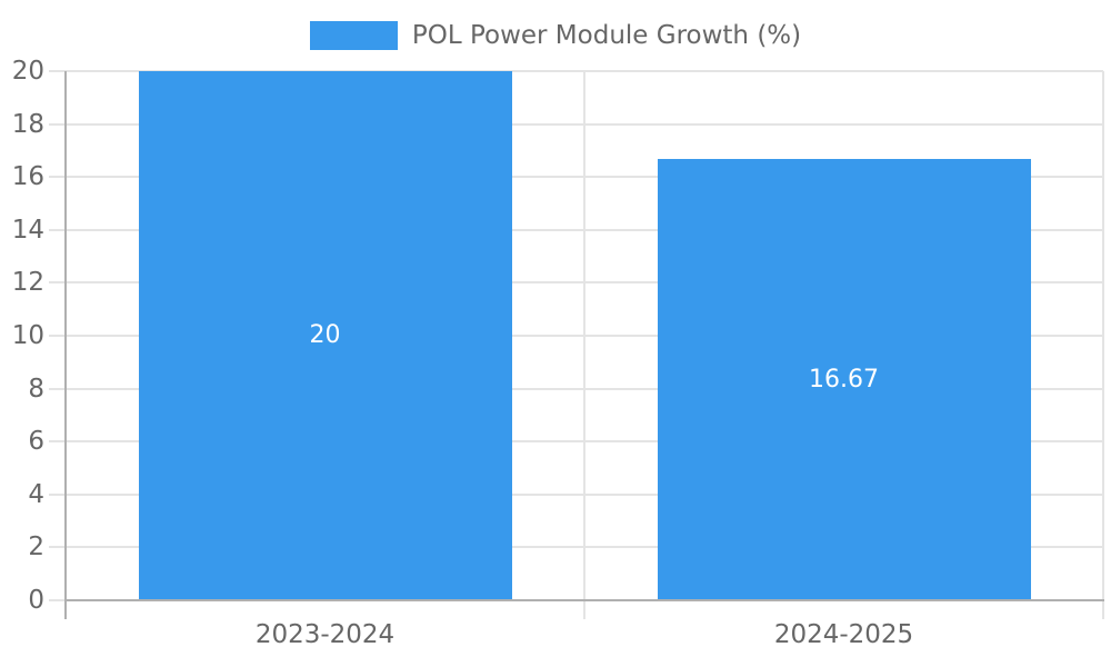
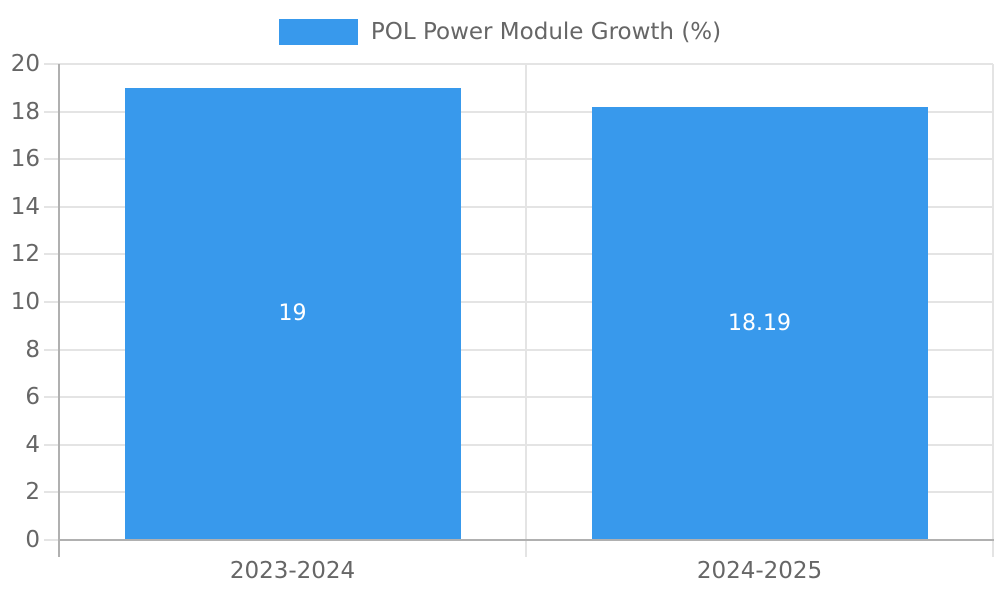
2023-2024: 20 -> 19
2024-2025: 16.67 -> 18.19
